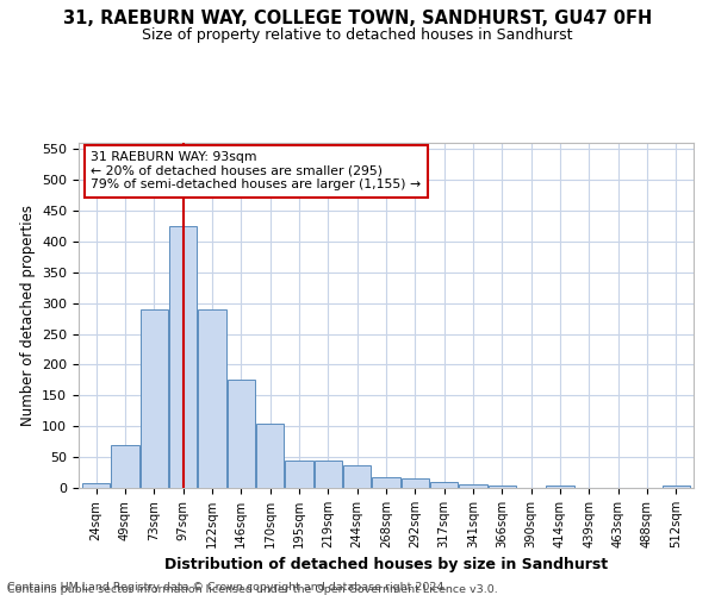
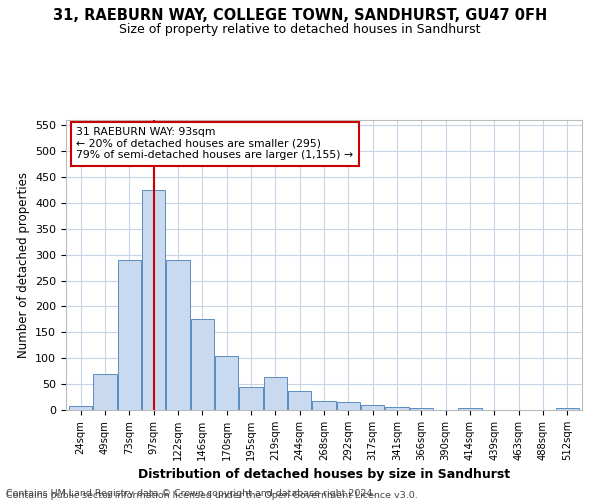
219sqm: 44 -> 64
